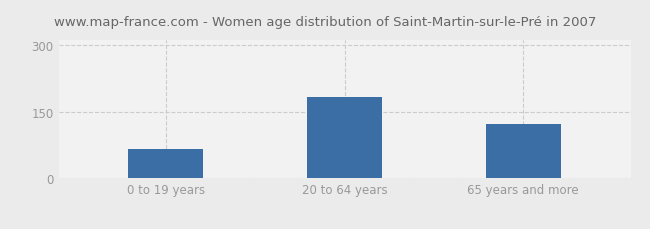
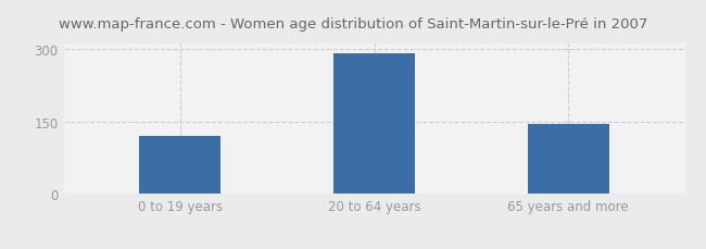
0 to 19 years: 65 -> 120
20 to 64 years: 183 -> 290
65 years and more: 122 -> 145
